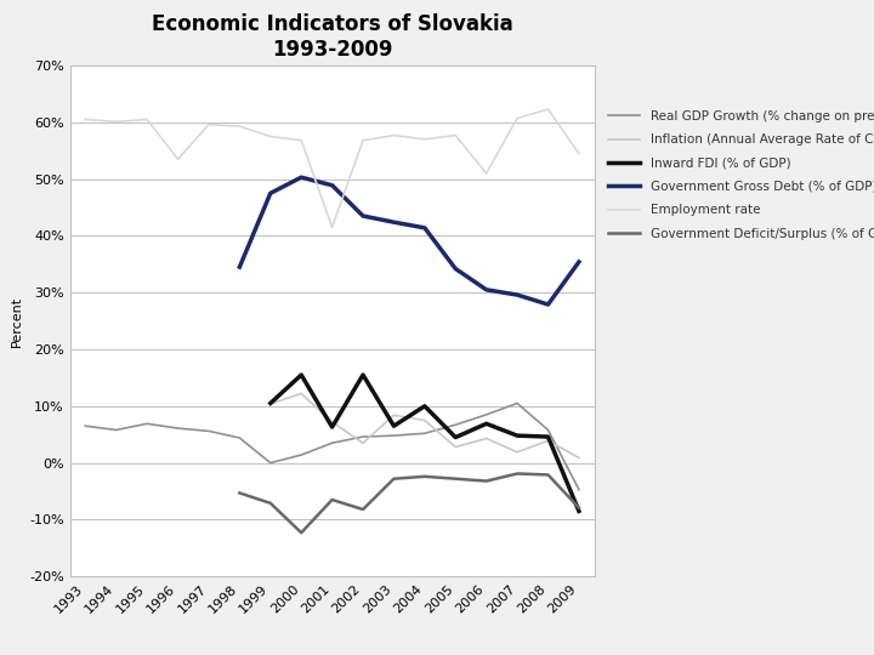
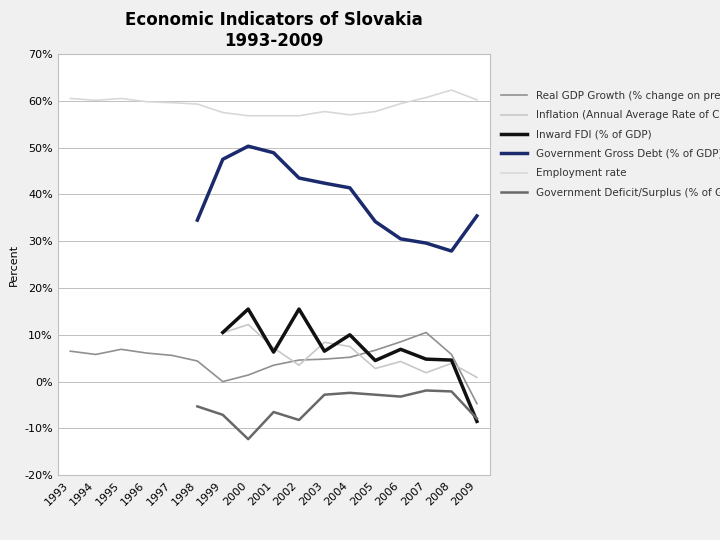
Employment rate/1996: 53.5% -> 59.8%
Employment rate/2001: 41.5% -> 56.8%
Employment rate/2006: 51.0% -> 59.4%
Employment rate/2009: 54.5% -> 60.2%
